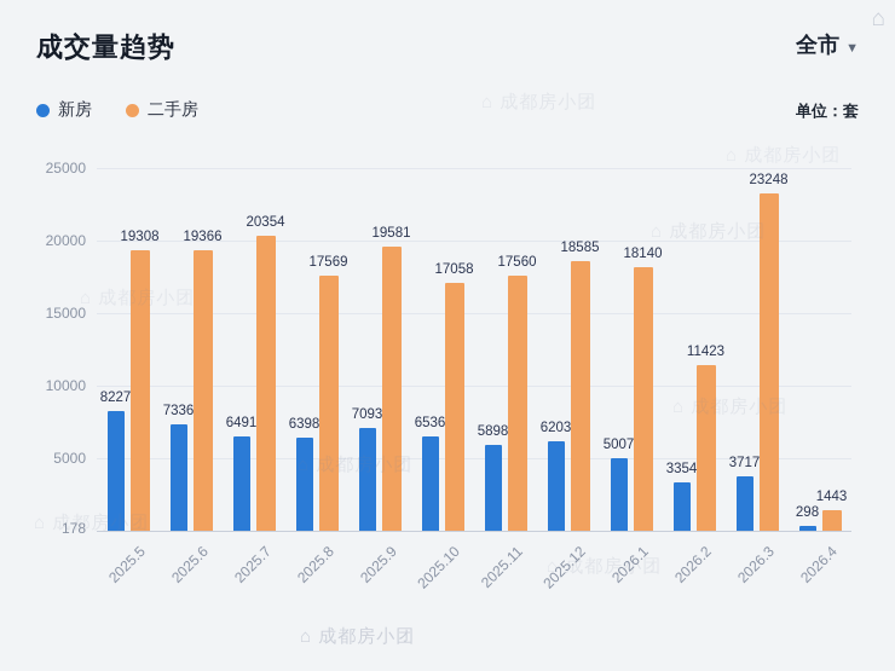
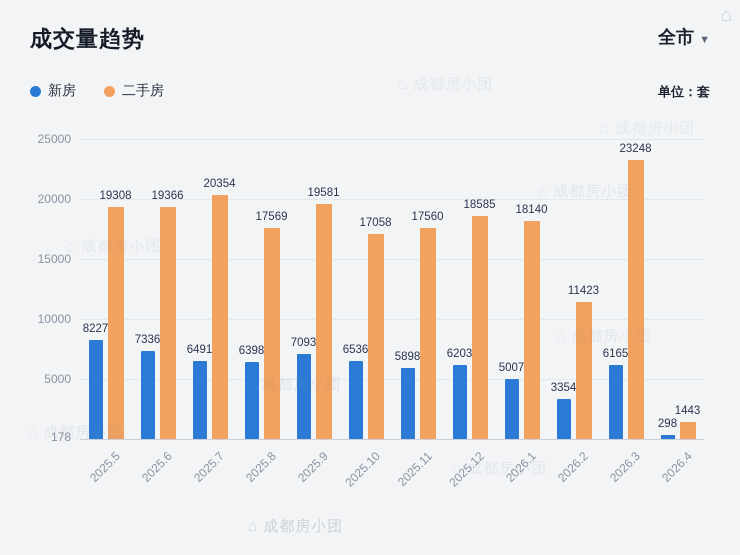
新房/2026.3: 3717 -> 6165
